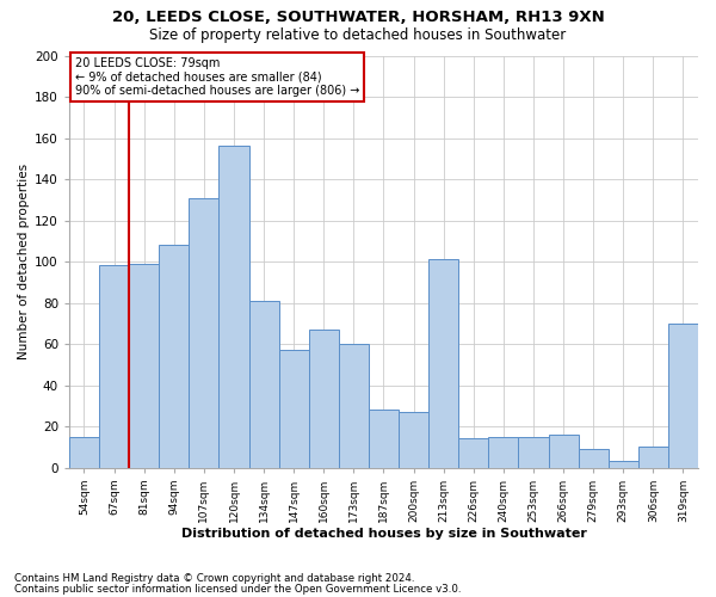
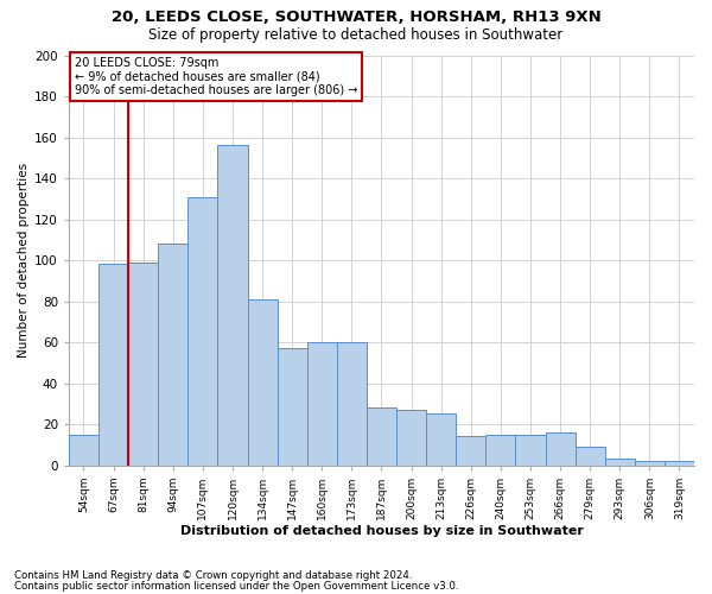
160sqm: 67 -> 60
213sqm: 101 -> 25
306sqm: 10 -> 2
319sqm: 70 -> 2
